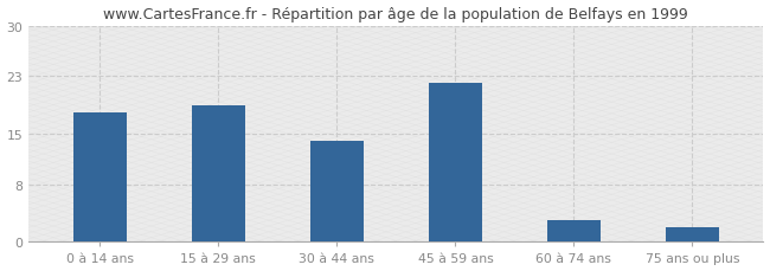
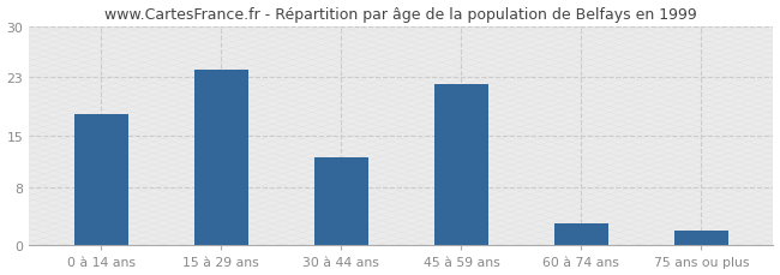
15 à 29 ans: 19 -> 24
30 à 44 ans: 14 -> 12
